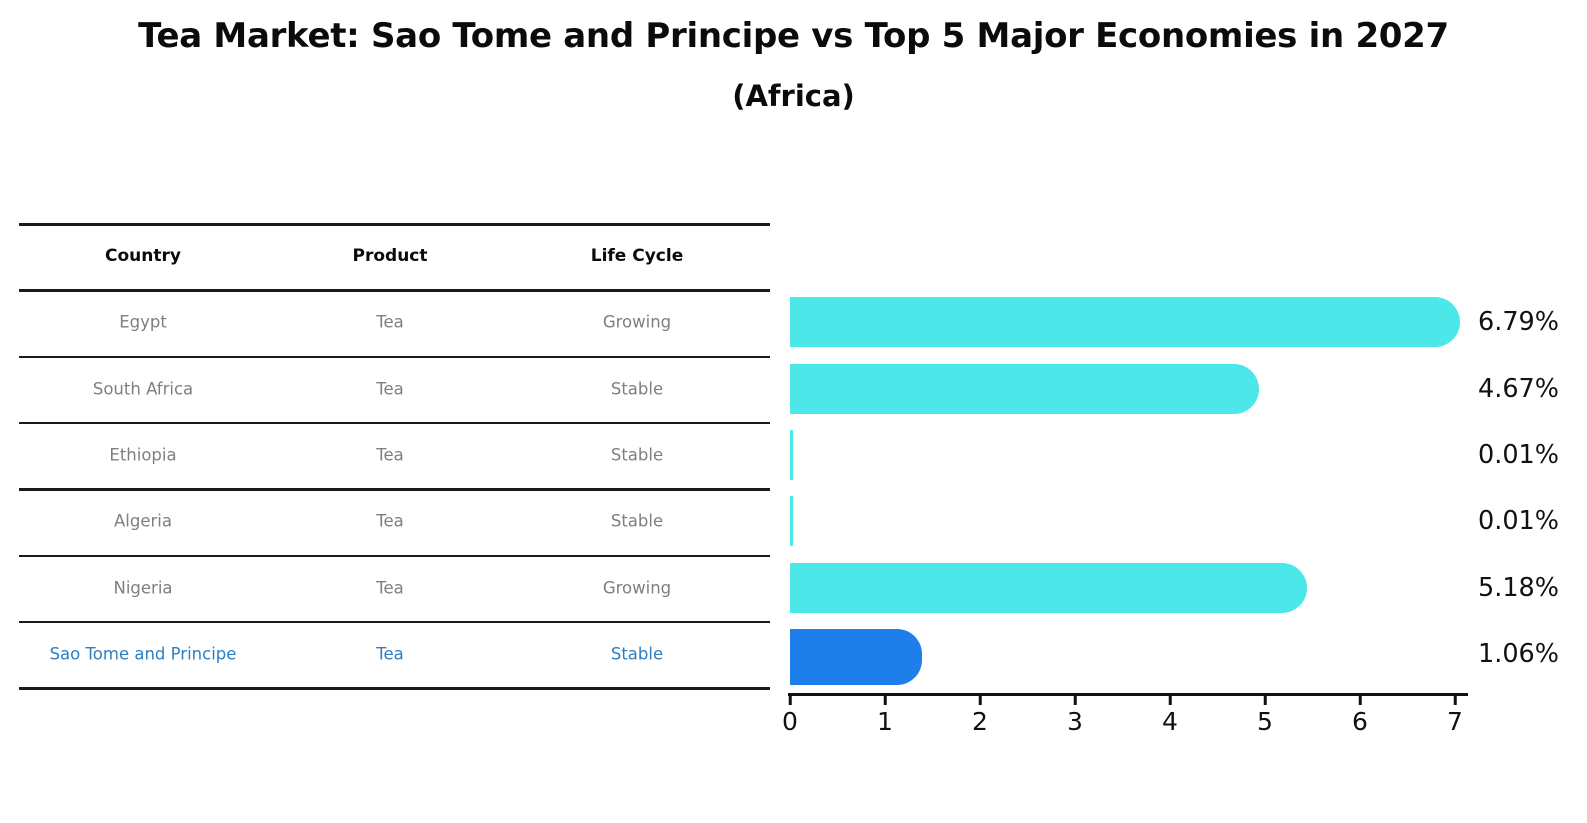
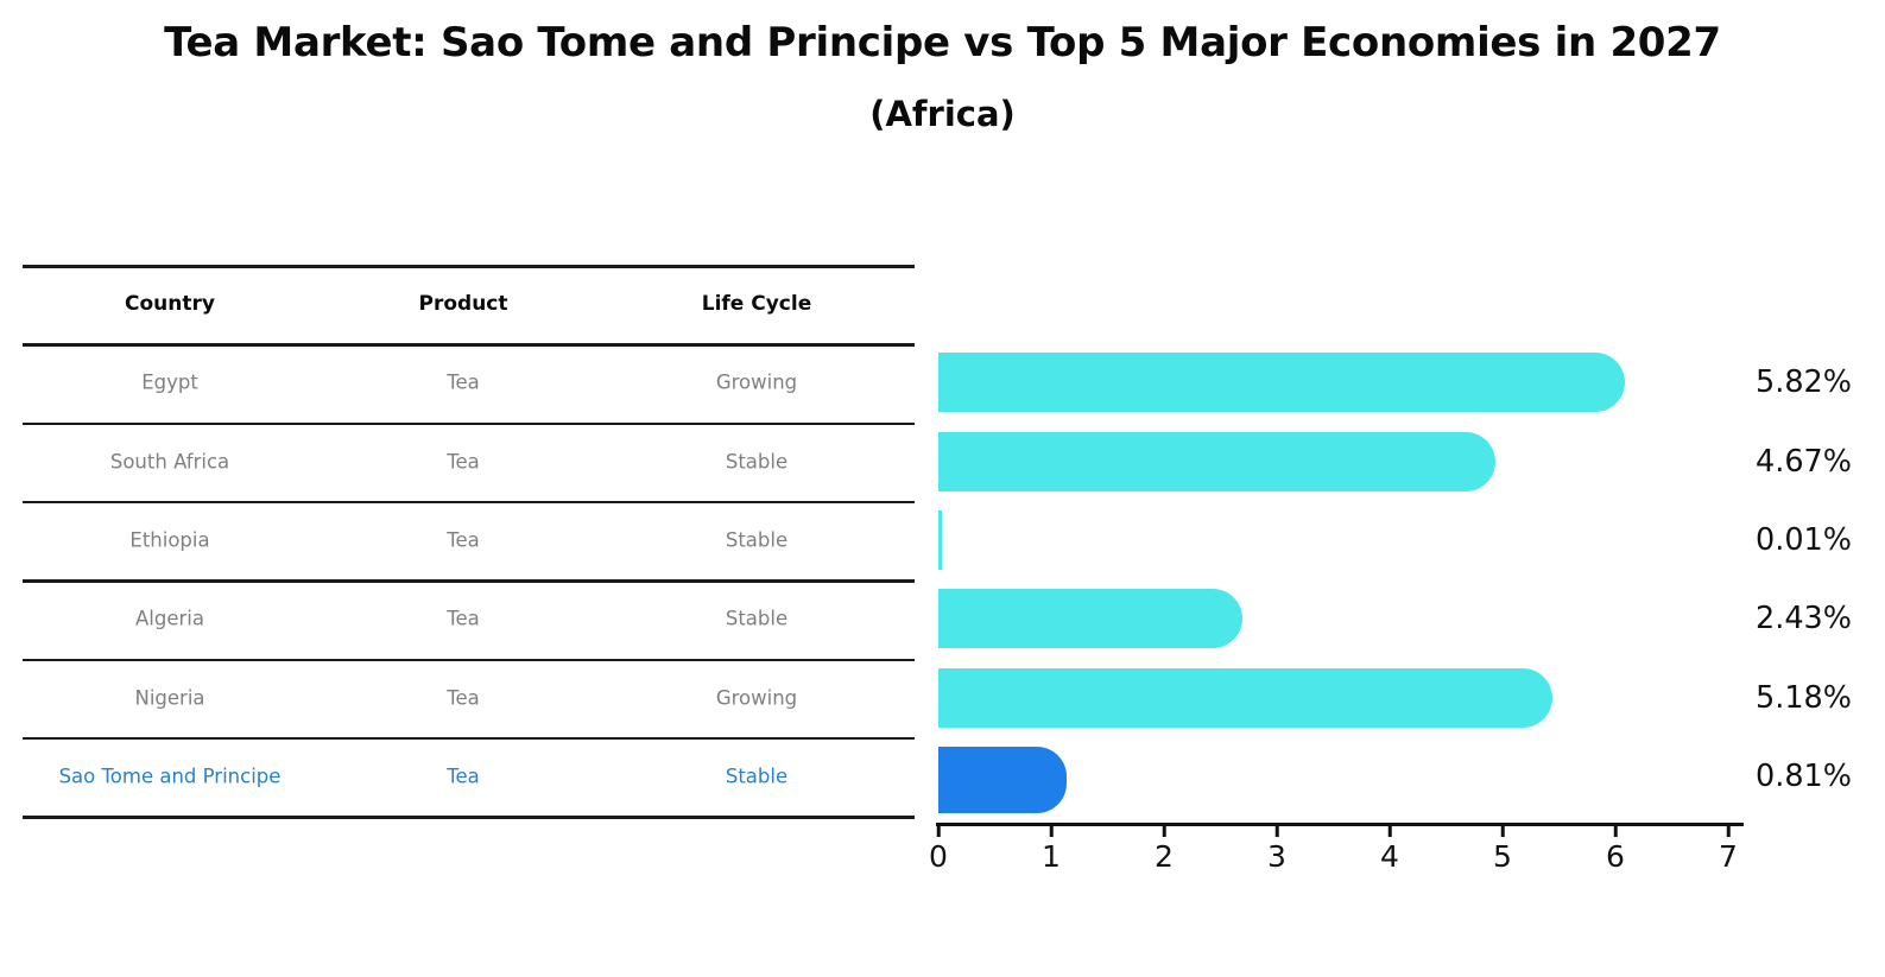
Egypt: 6.79% -> 5.82%
Algeria: 0.01% -> 2.43%
Sao Tome and Principe: 1.06% -> 0.81%
